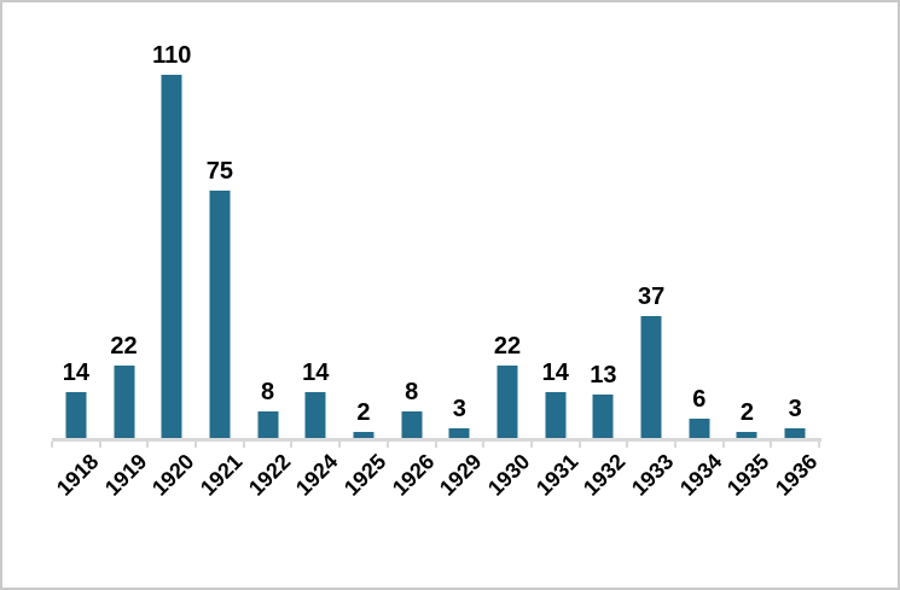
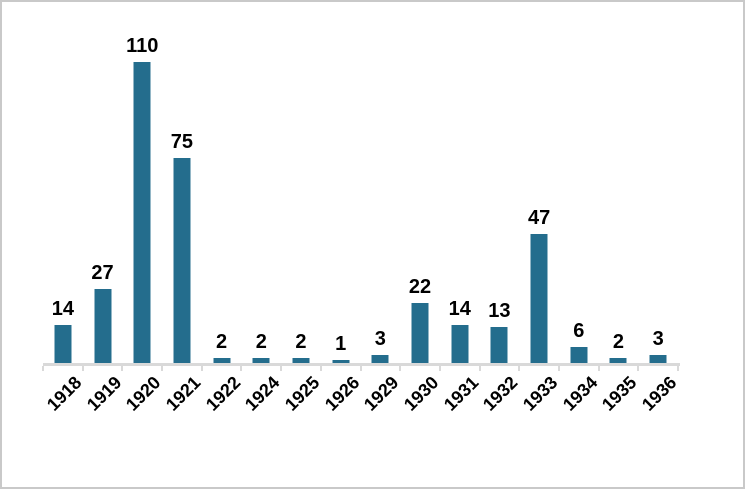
1919: 22 -> 27
1922: 8 -> 2
1924: 14 -> 2
1926: 8 -> 1
1933: 37 -> 47
